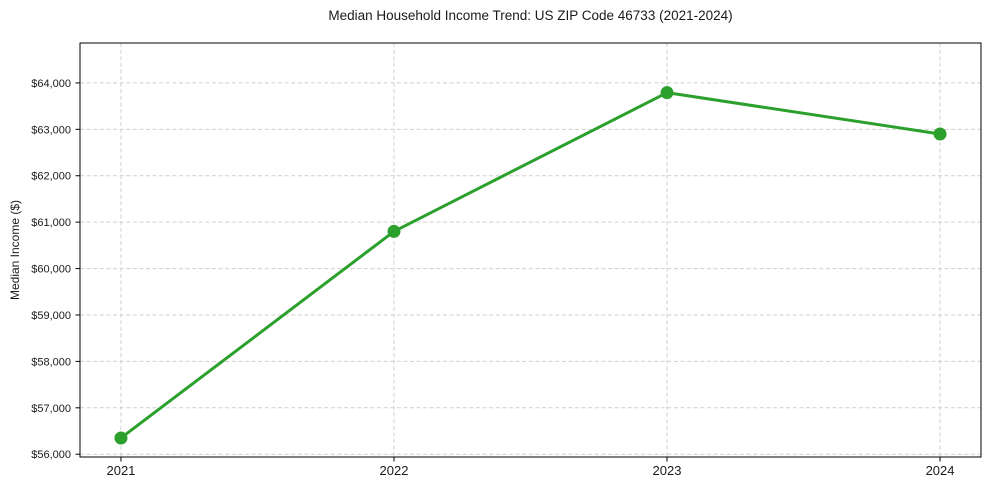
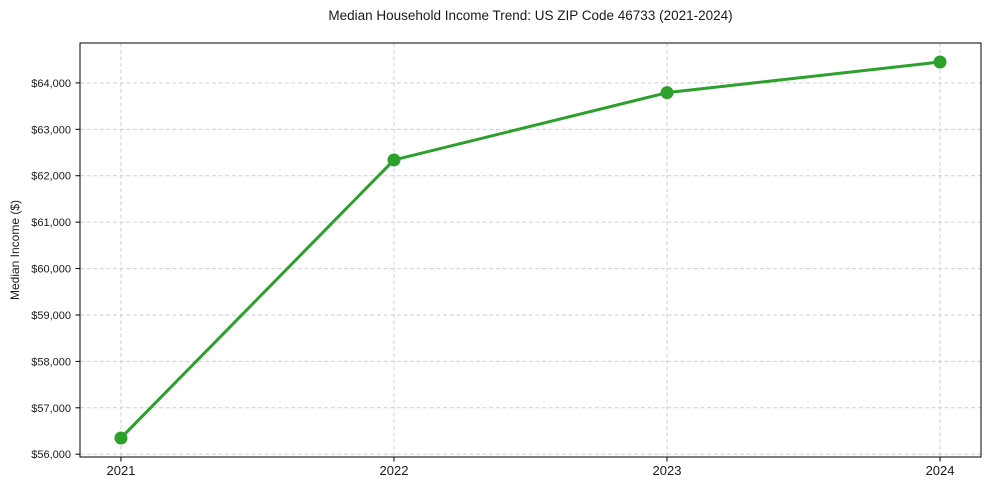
2022: $60800 -> $62300
2024: $62900 -> $64400
